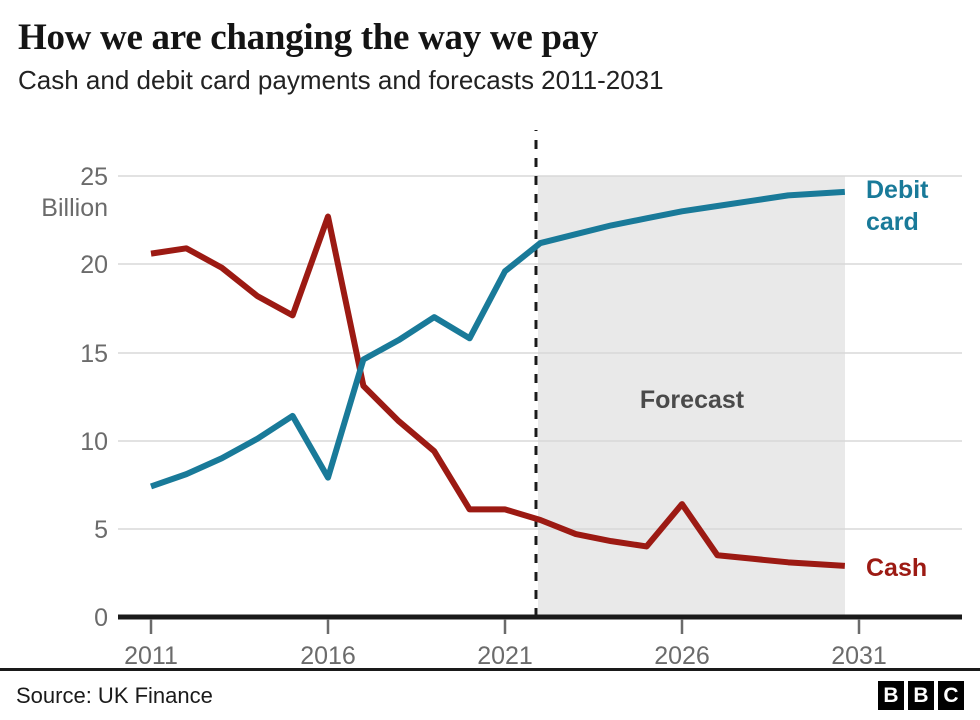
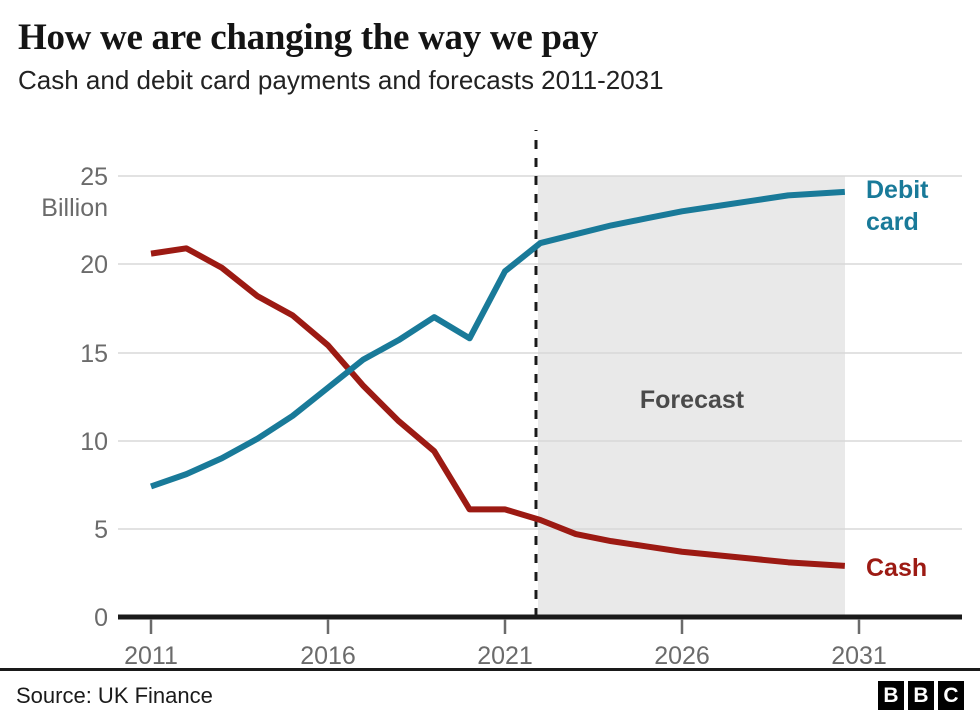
Cash/2016: 22.7 -> 15.4
Debit card/2016: 7.9 -> 13.0
Cash/2026: 6.4 -> 3.7
